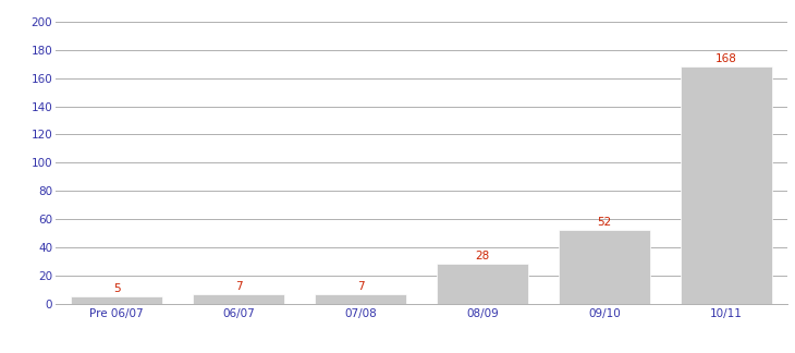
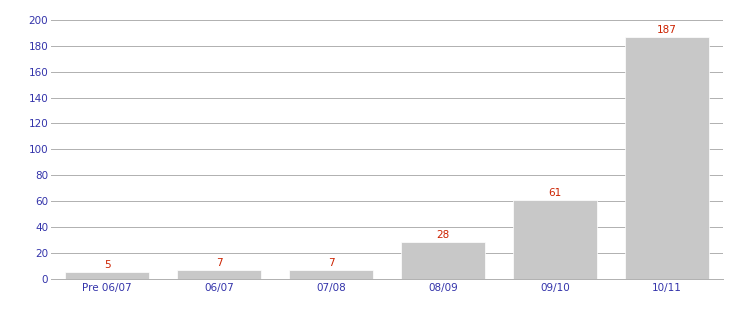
09/10: 52 -> 61
10/11: 168 -> 187
